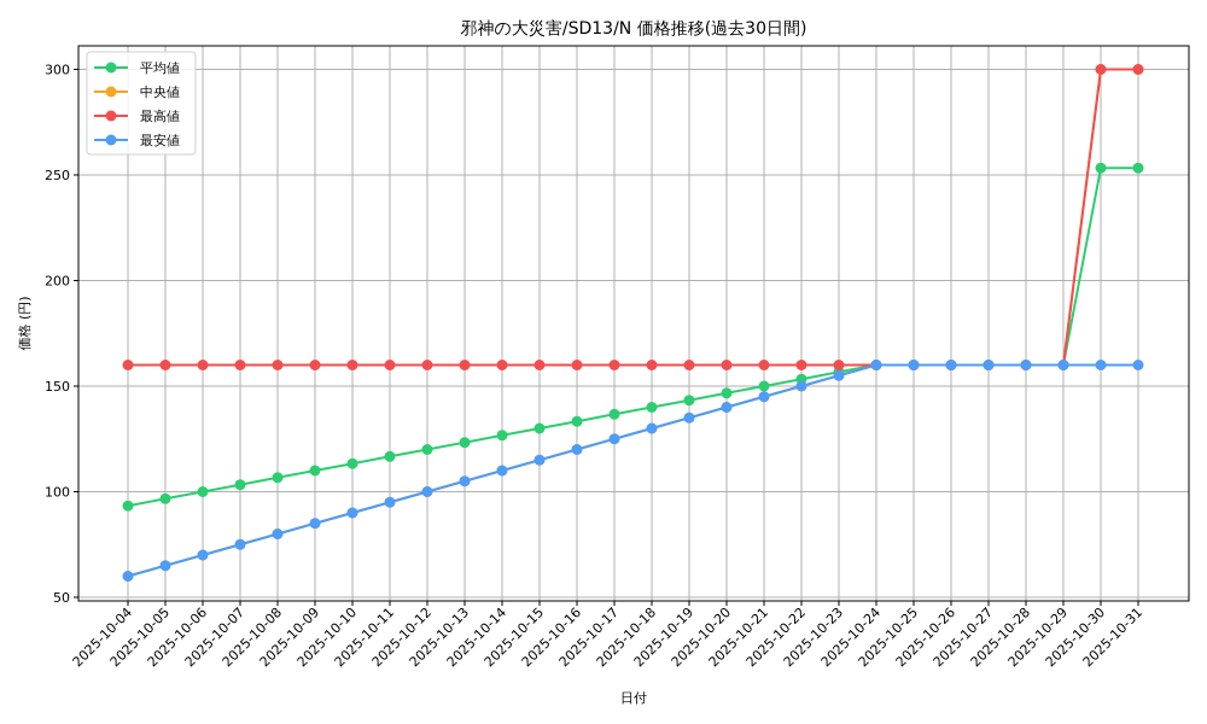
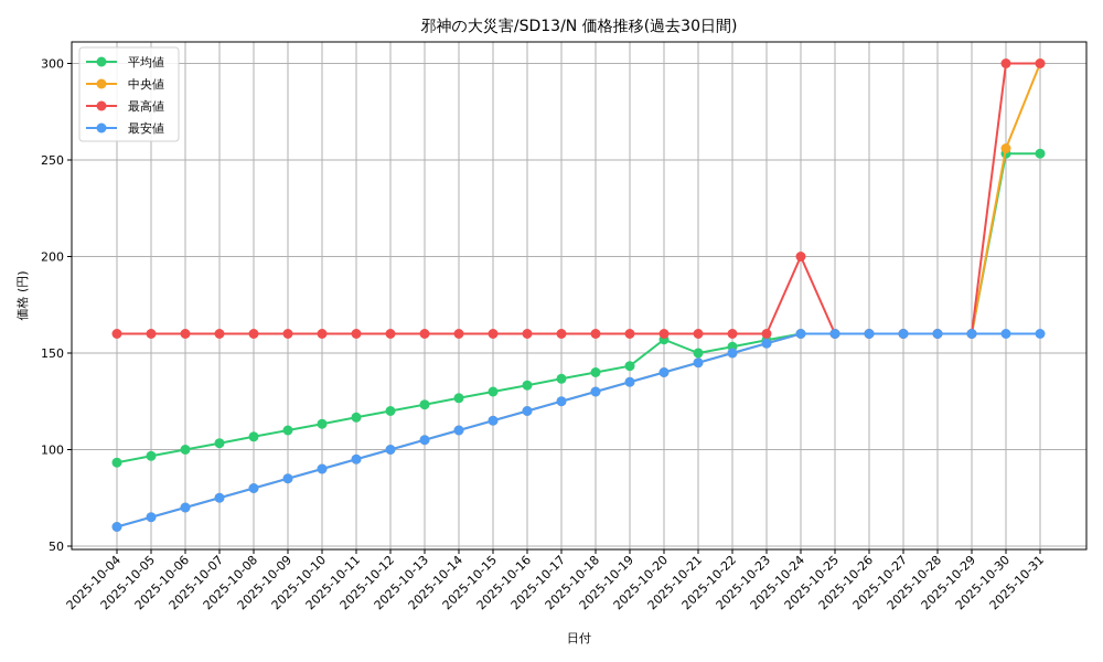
平均値/2025-10-20: 147 -> 157
最高値/2025-10-24: 160 -> 200
中央値/2025-10-30: 300 -> 256
